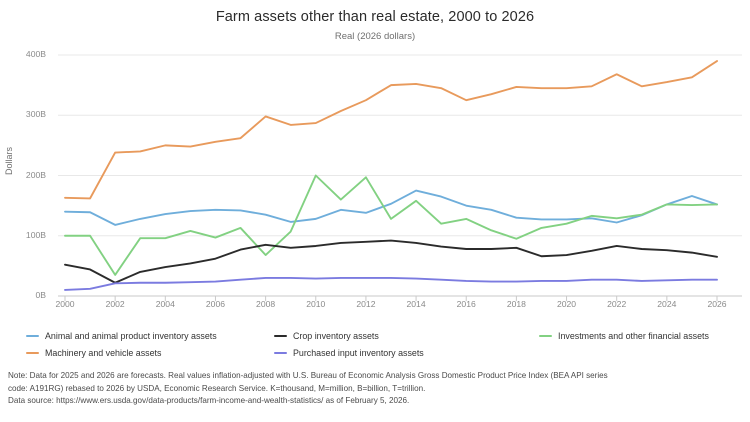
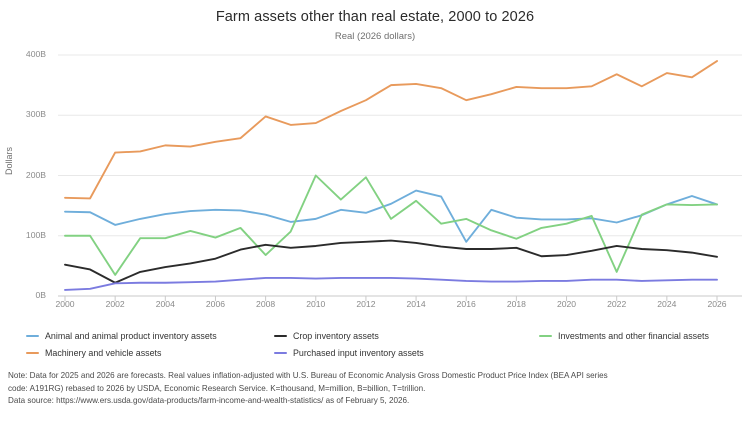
Animal and animal product inventory assets/2016: 150B -> 90B
Investments and other financial assets/2022: 130B -> 40B
Machinery and vehicle assets/2024: 360B -> 370B
